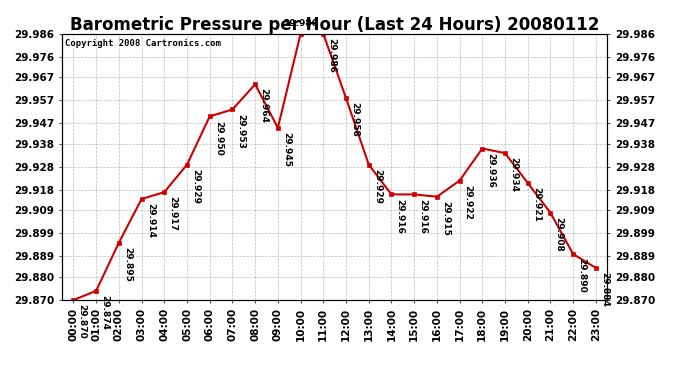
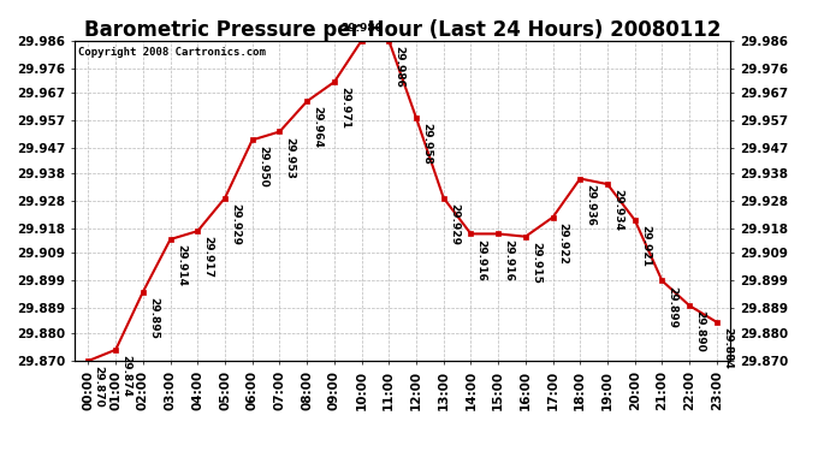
09:00: 29.945 -> 29.971
21:00: 29.908 -> 29.899
